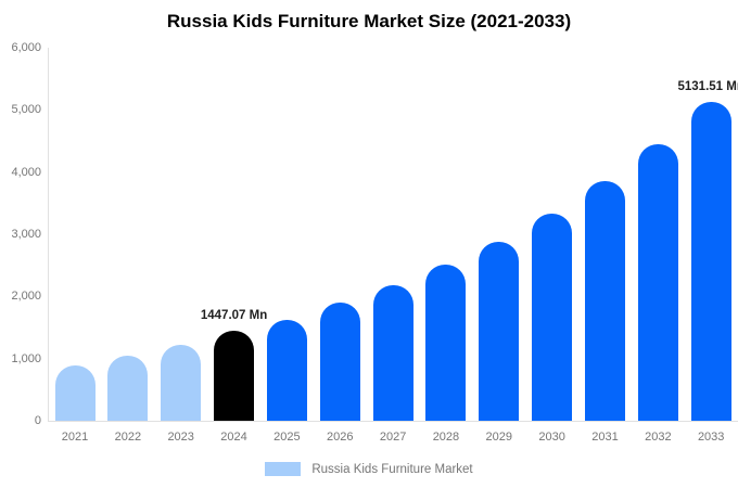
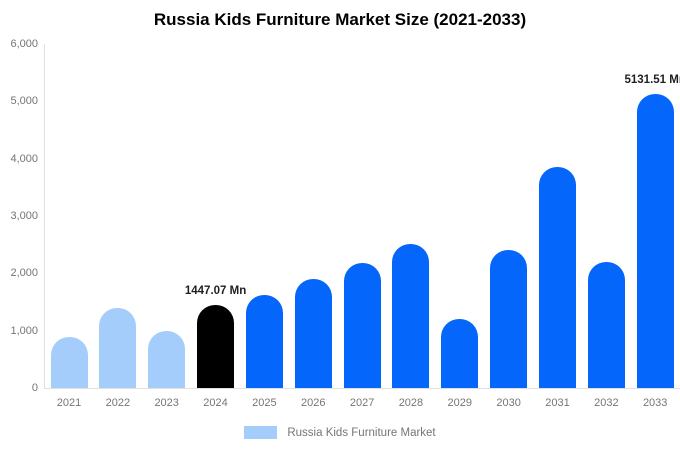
2022: 1000 -> 1400
2023: 1200 -> 1000
2029: 2900 -> 1200
2030: 3300 -> 2400
2032: 4400 -> 2200
